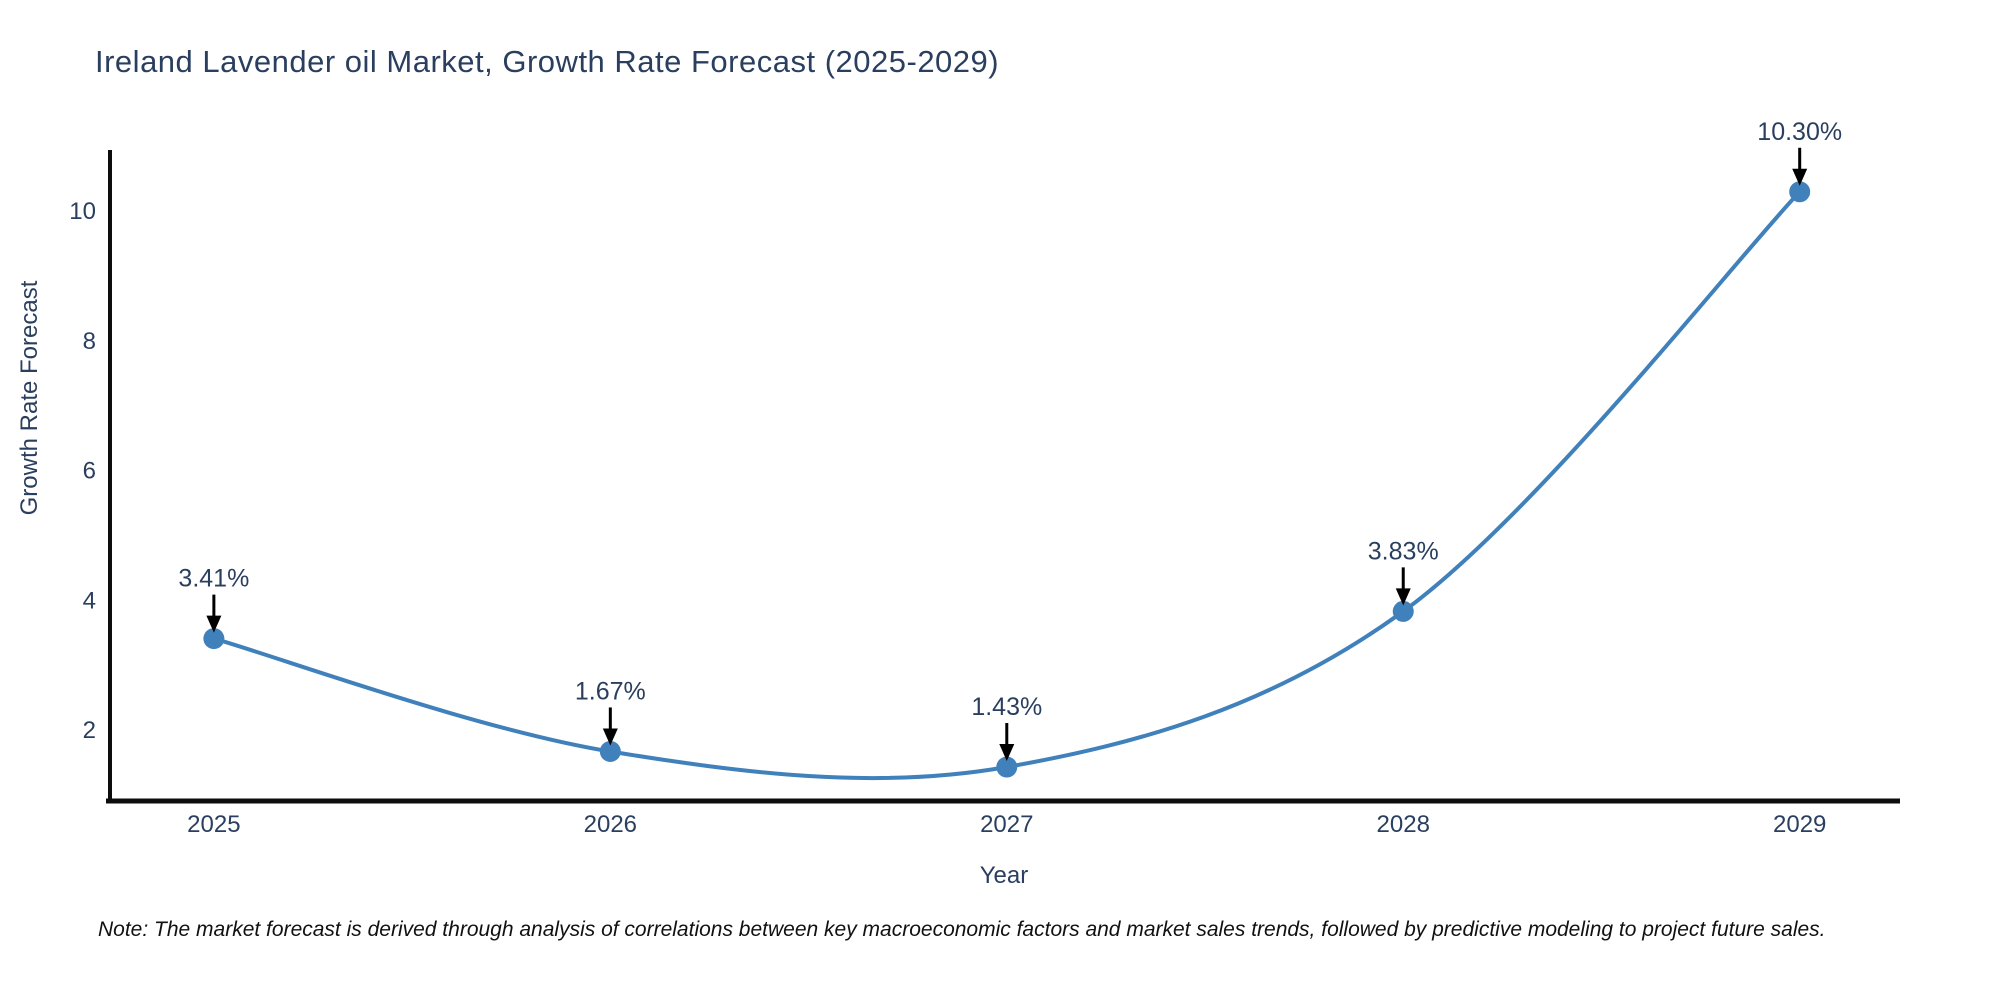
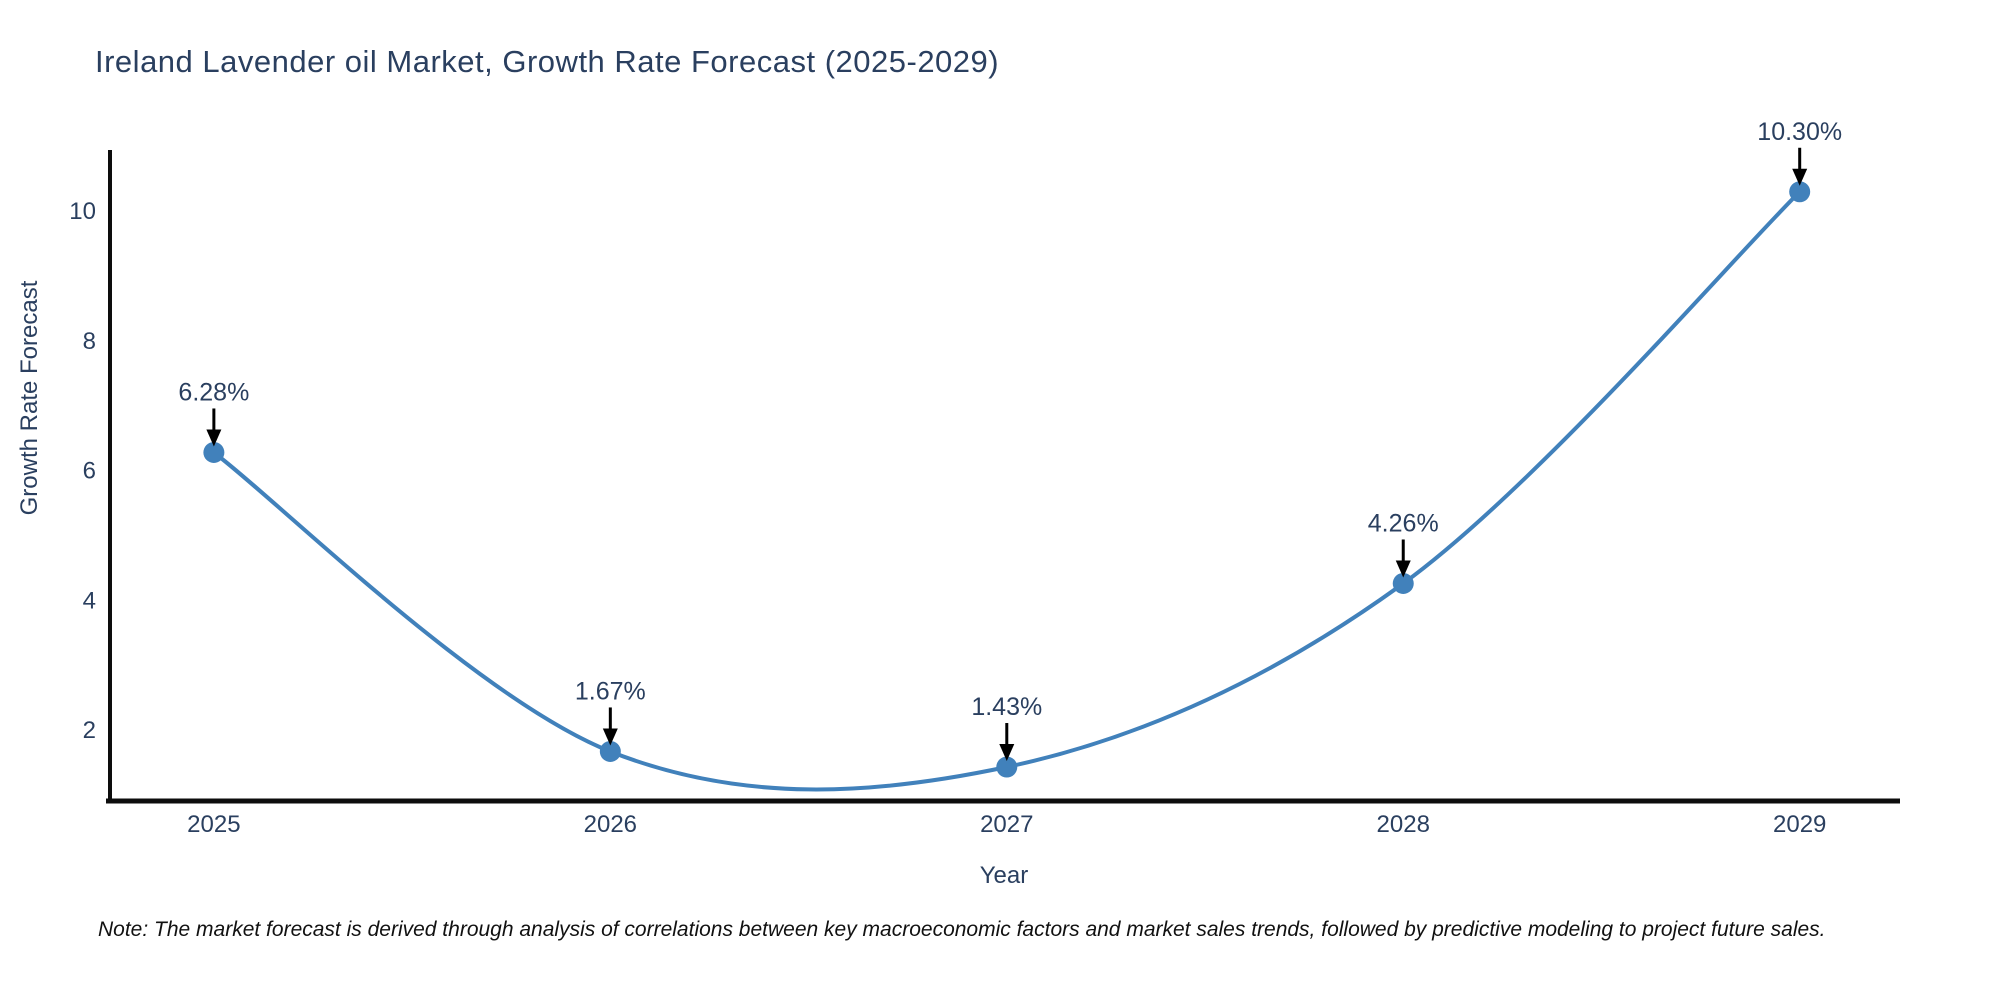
2025: 3.41% -> 6.28%
2028: 3.83% -> 4.26%
